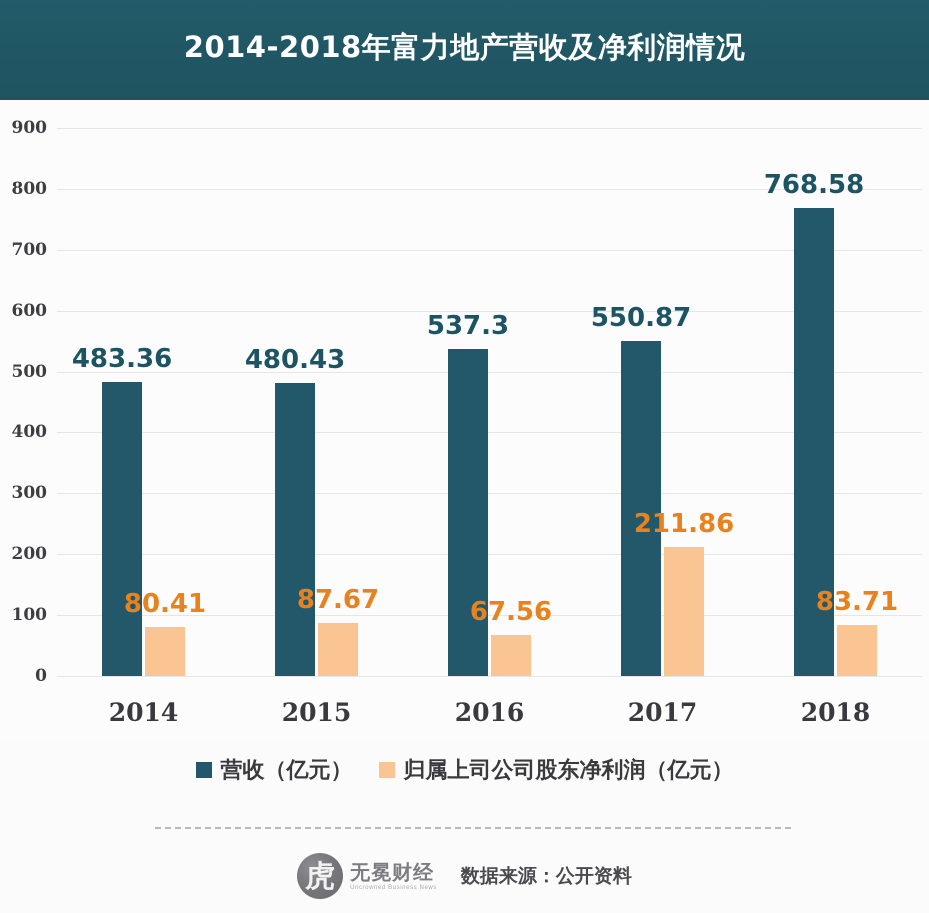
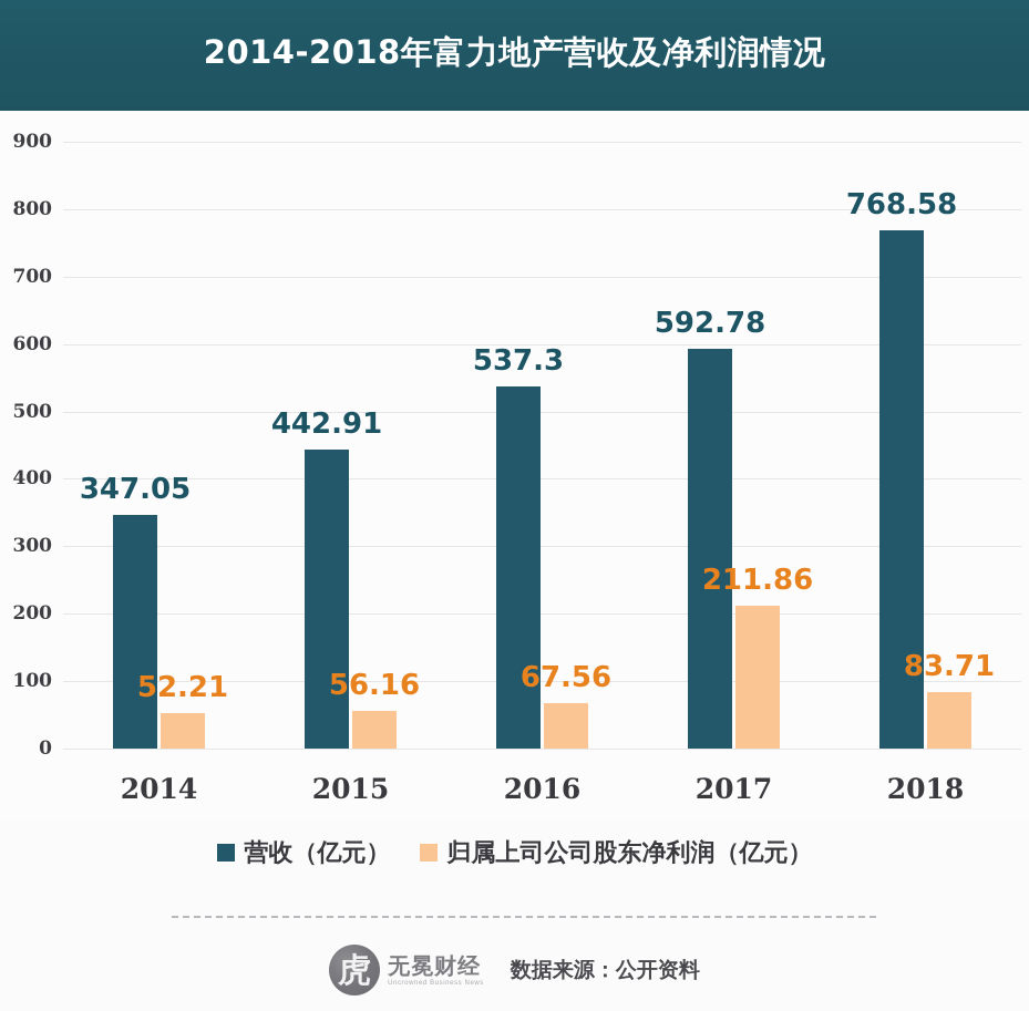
营收（亿元）/2014: 483.36 -> 347.05
归属上司公司股东净利润（亿元）/2014: 80.41 -> 52.21
营收（亿元）/2015: 480.43 -> 442.91
归属上司公司股东净利润（亿元）/2015: 87.67 -> 56.16
营收（亿元）/2017: 550.87 -> 592.78
